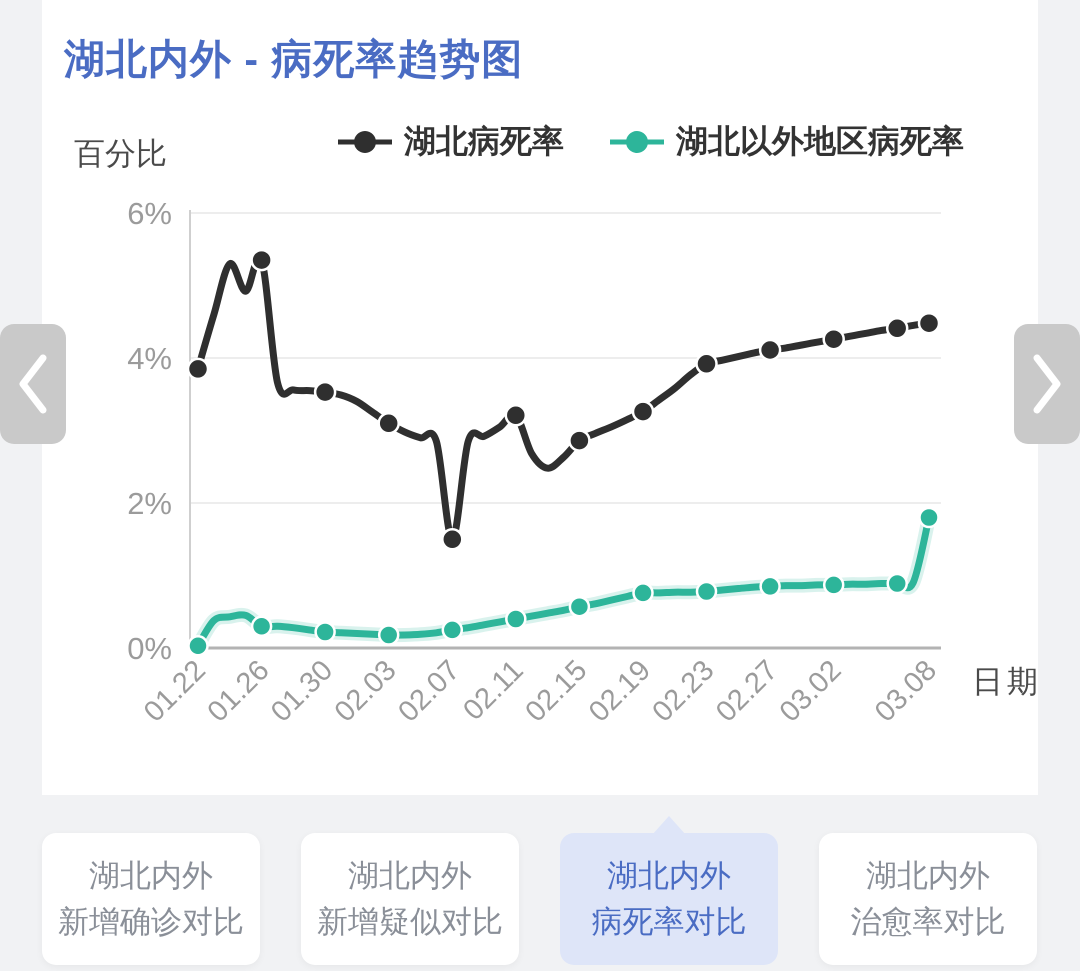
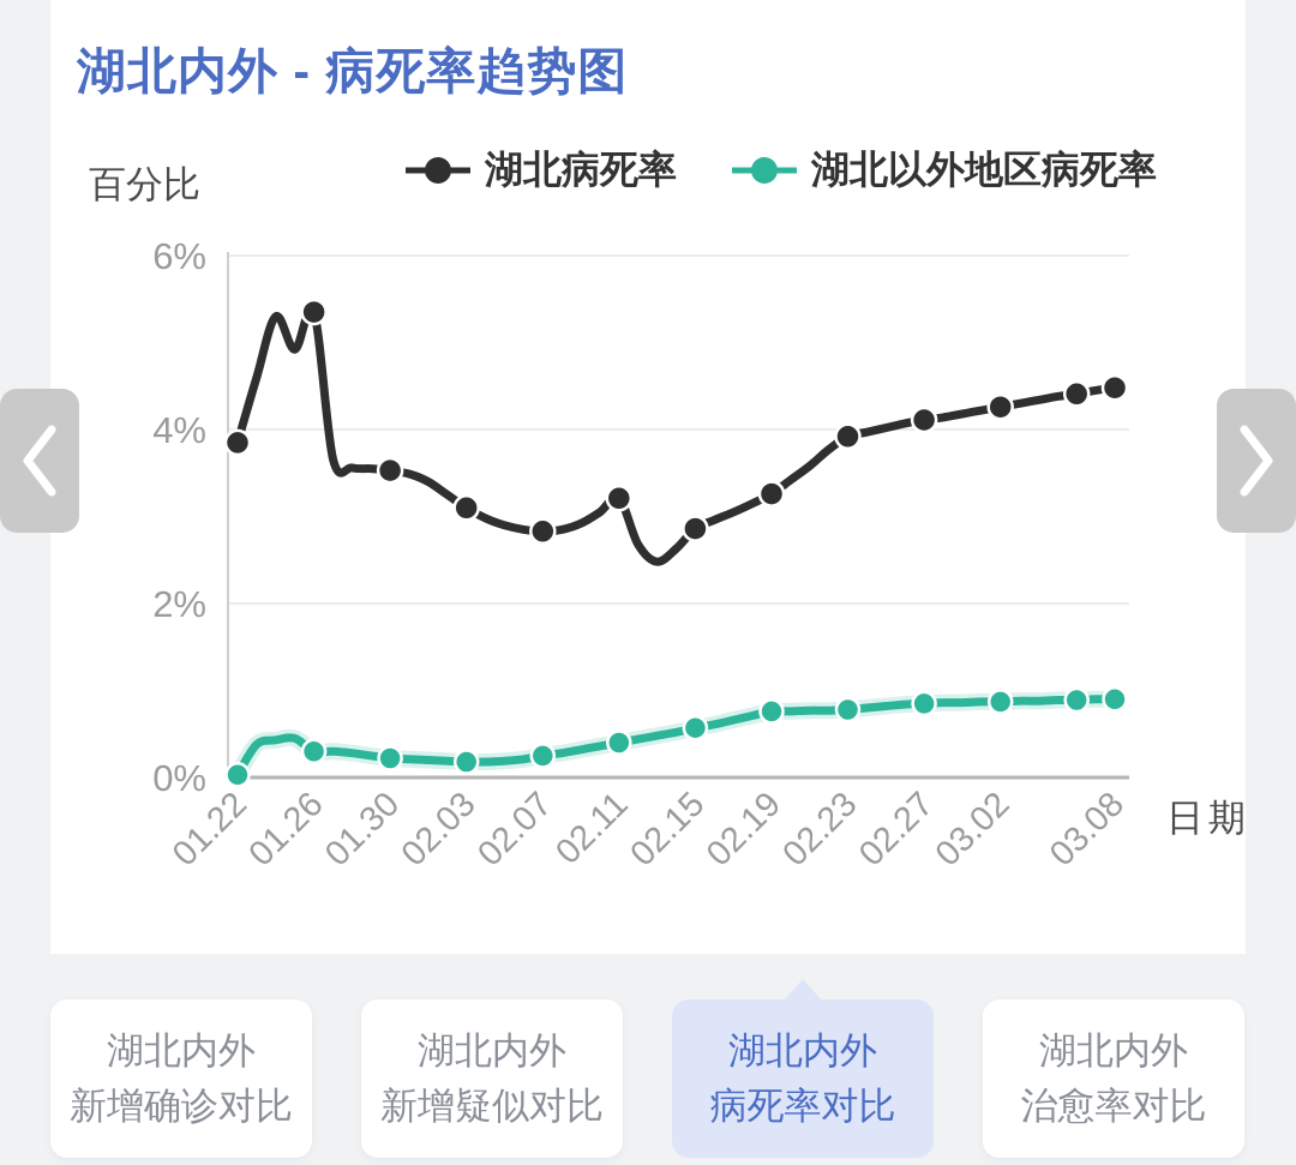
湖北病死率/02.07: 1.5% -> 2.8%
湖北以外地区病死率/03.08: 1.8% -> 0.9%
